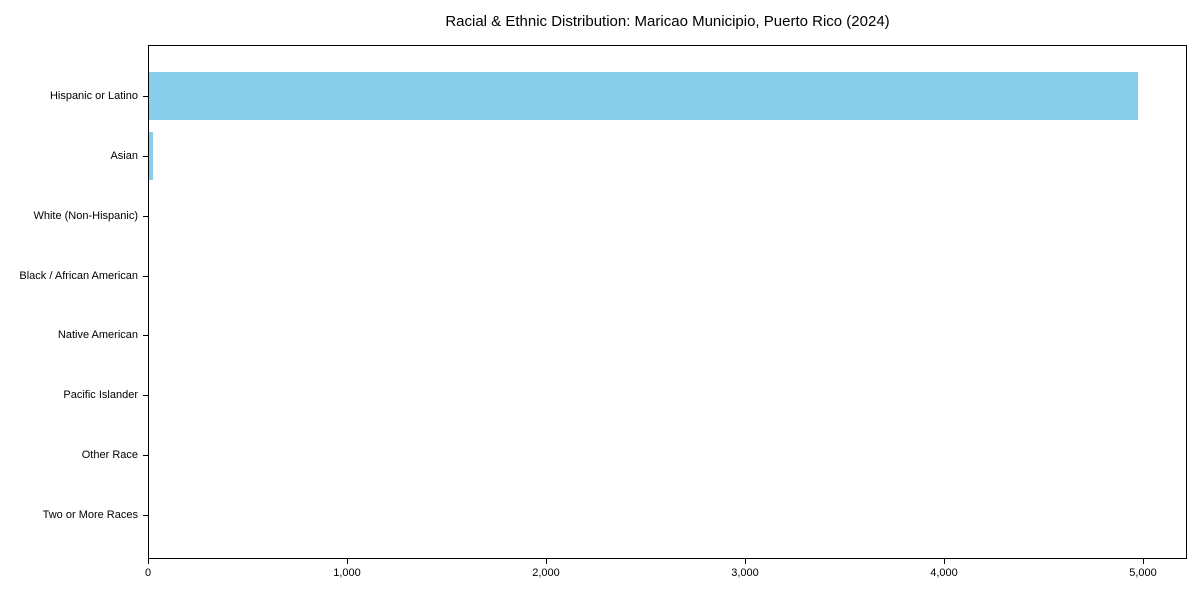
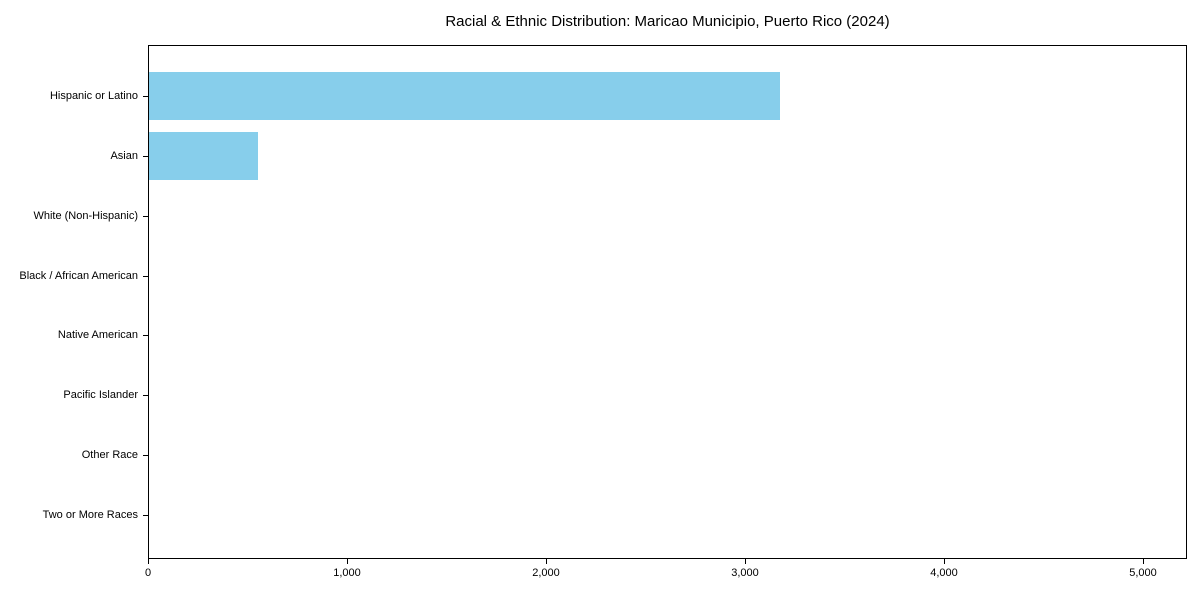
Hispanic or Latino: 4970 -> 3170
Asian: 20 -> 550
